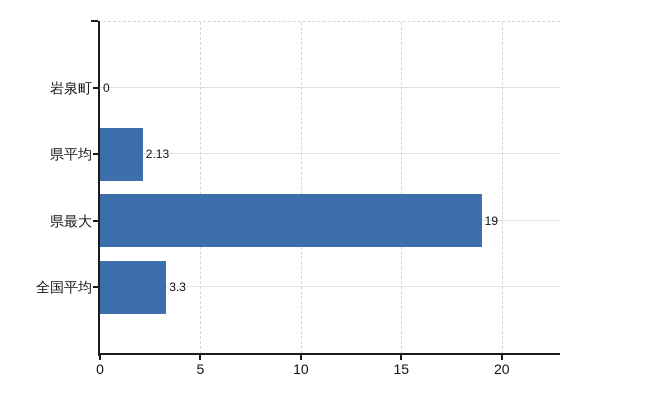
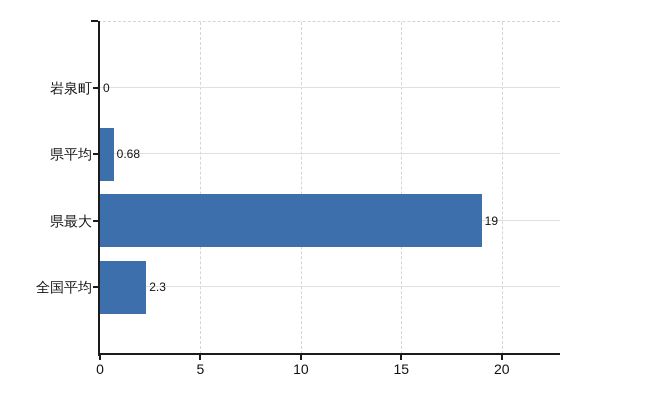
県平均: 2.13 -> 0.68
全国平均: 3.3 -> 2.3
